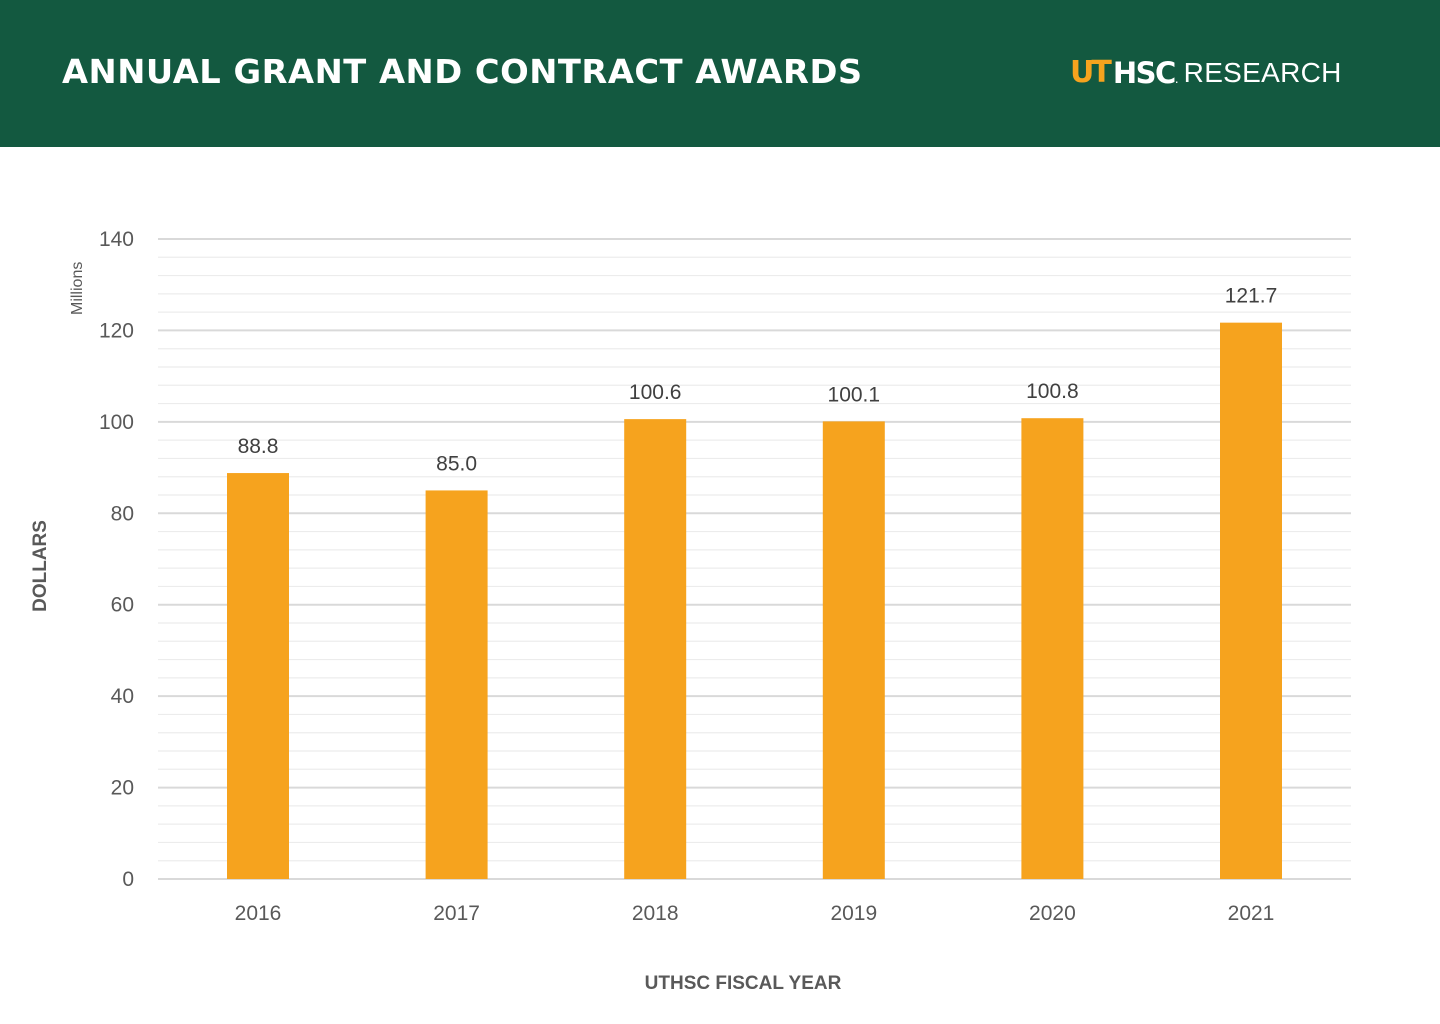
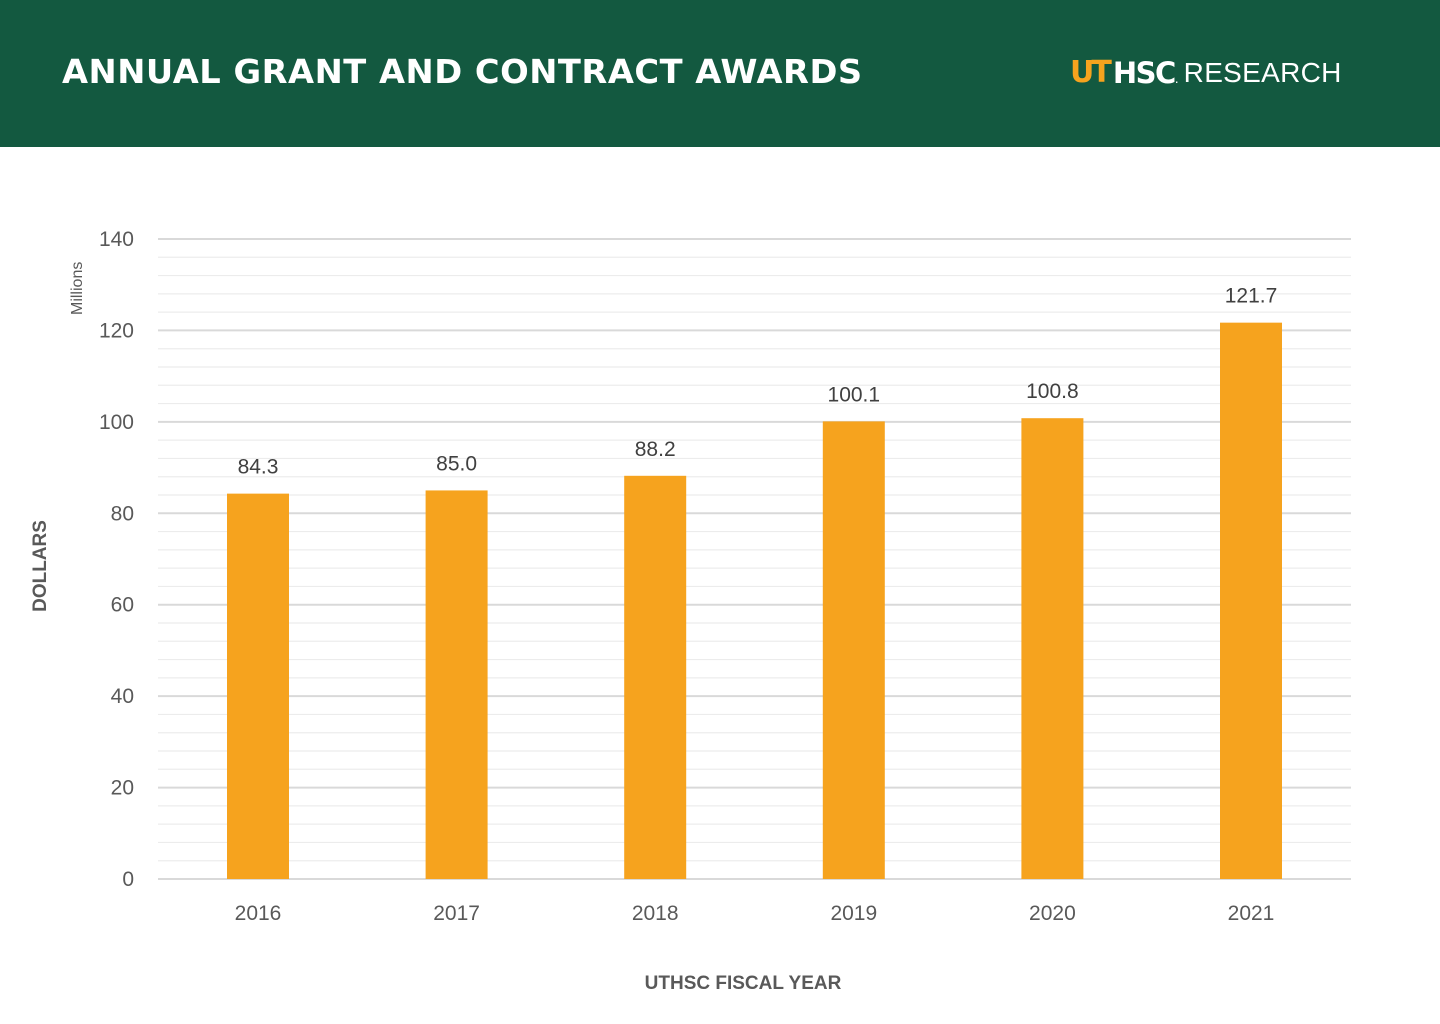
2016: 88.8 -> 84.3
2018: 100.6 -> 88.2
